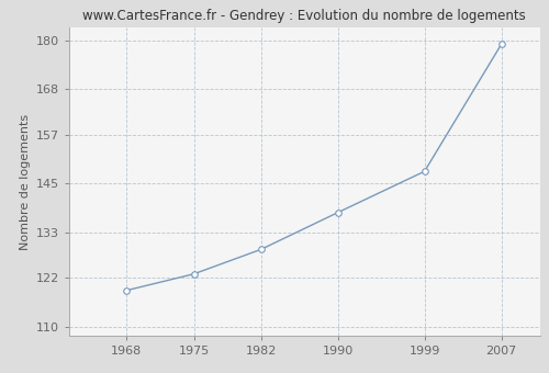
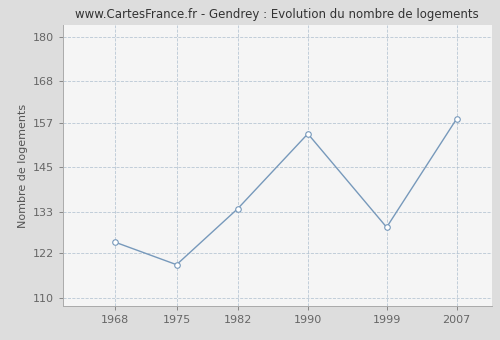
1968: 119 -> 125
1975: 123 -> 119
1982: 129 -> 134
1990: 138 -> 154
1999: 148 -> 129
2007: 179 -> 158
